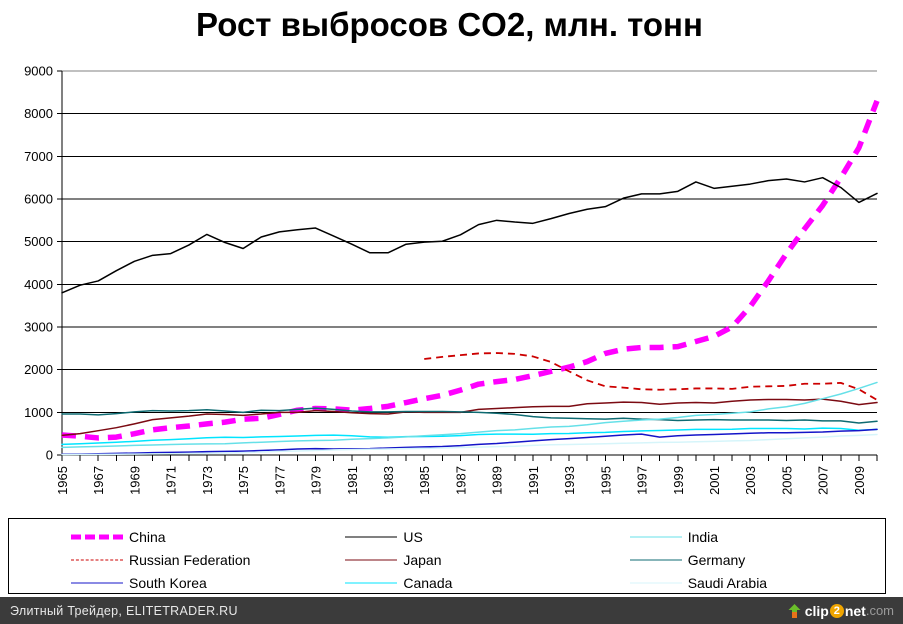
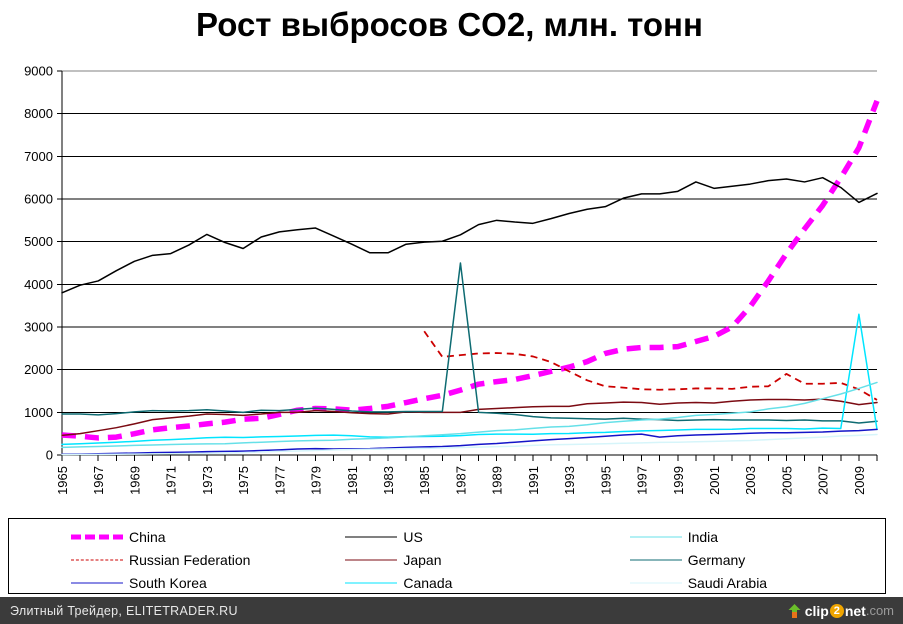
Russian Federation/1985: 2200 -> 2900
Germany/1987: 1000 -> 4500
Russian Federation/2005: 1600 -> 1900
Canada/2009: 600 -> 3300
